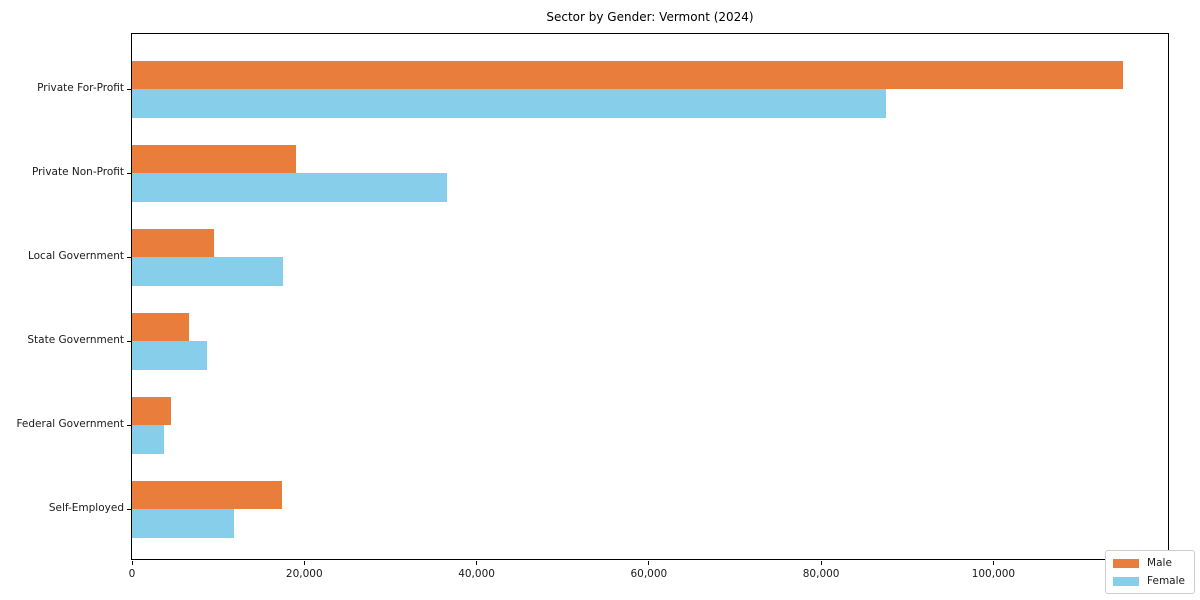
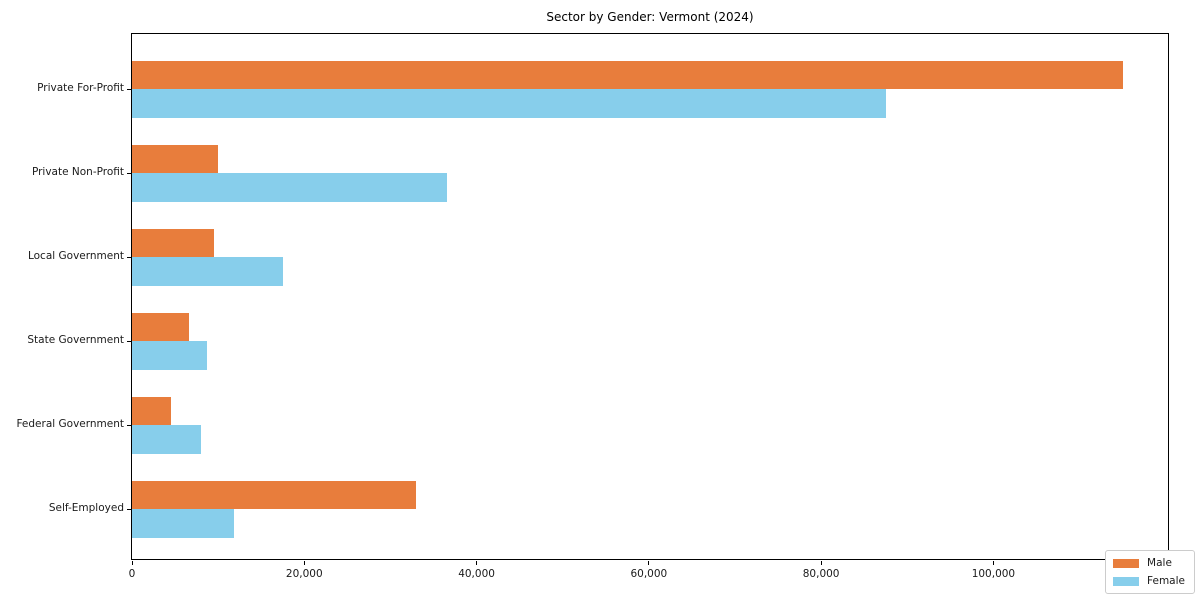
Male/Private Non-Profit: 19000 -> 10000
Female/Federal Government: 4000 -> 8000
Male/Self-Employed: 17000 -> 33000
